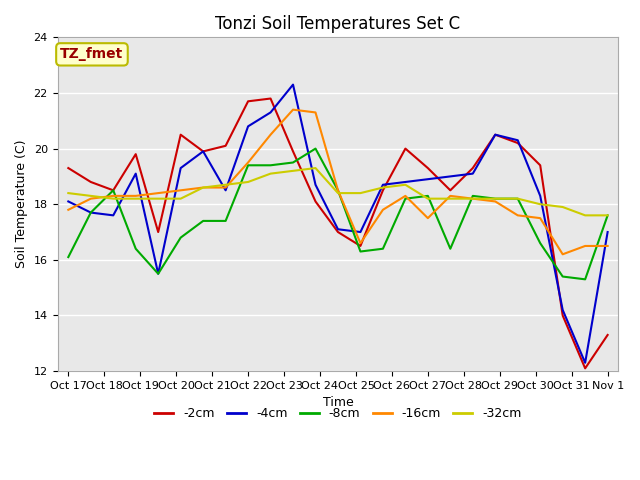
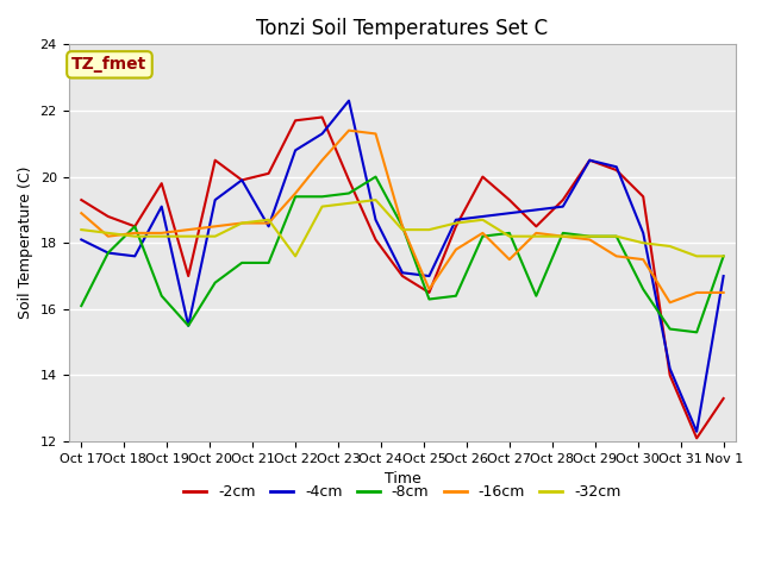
-16cm/Oct 17: 17.8 -> 18.9
-32cm/Oct 22: 18.8 -> 17.6
